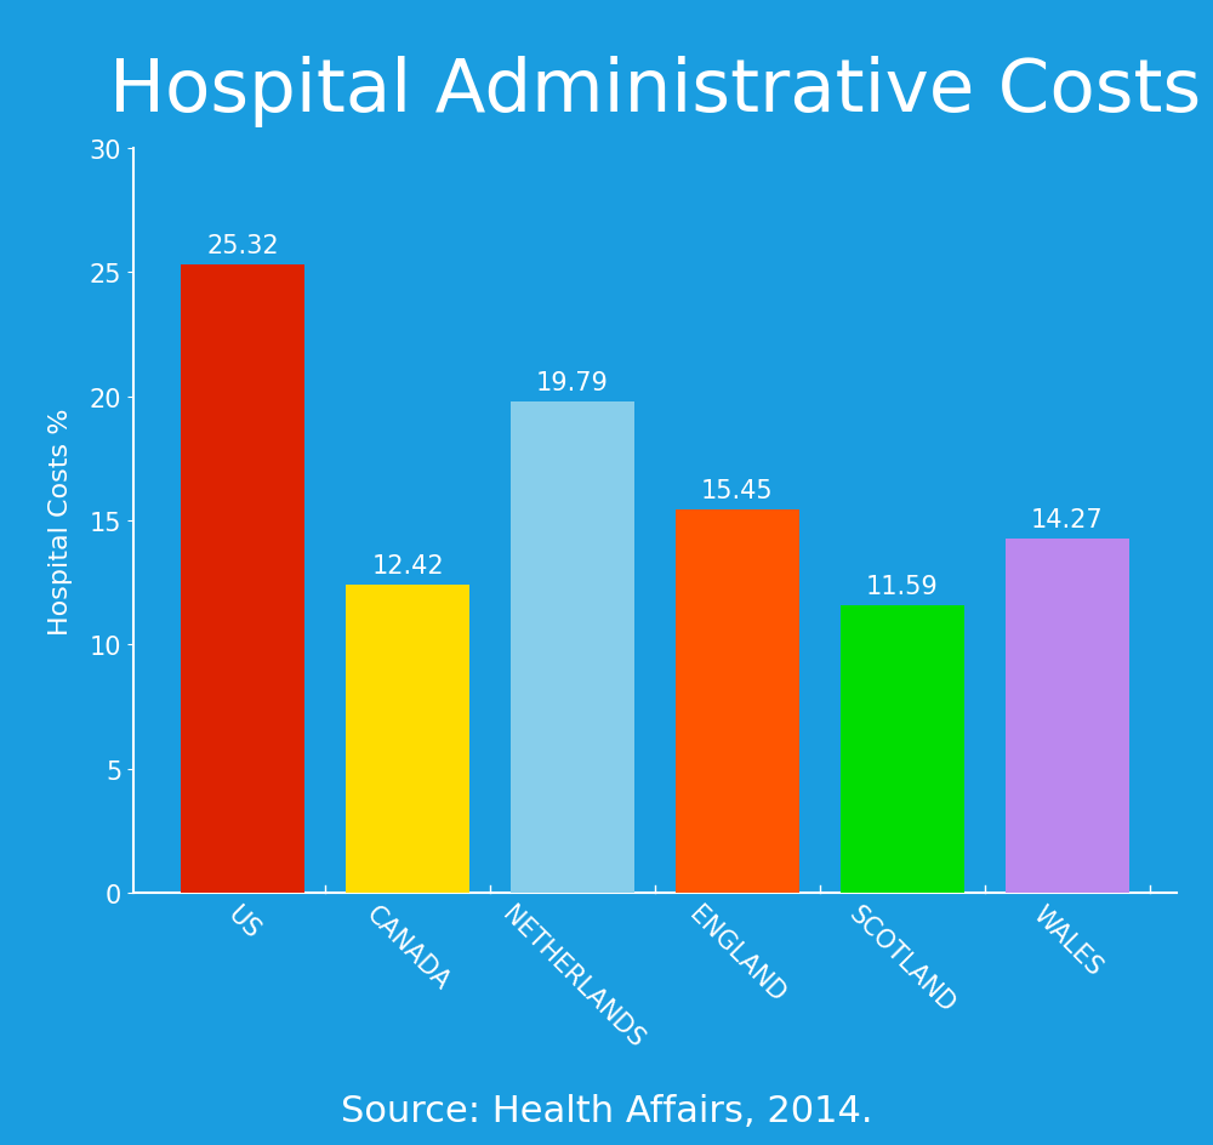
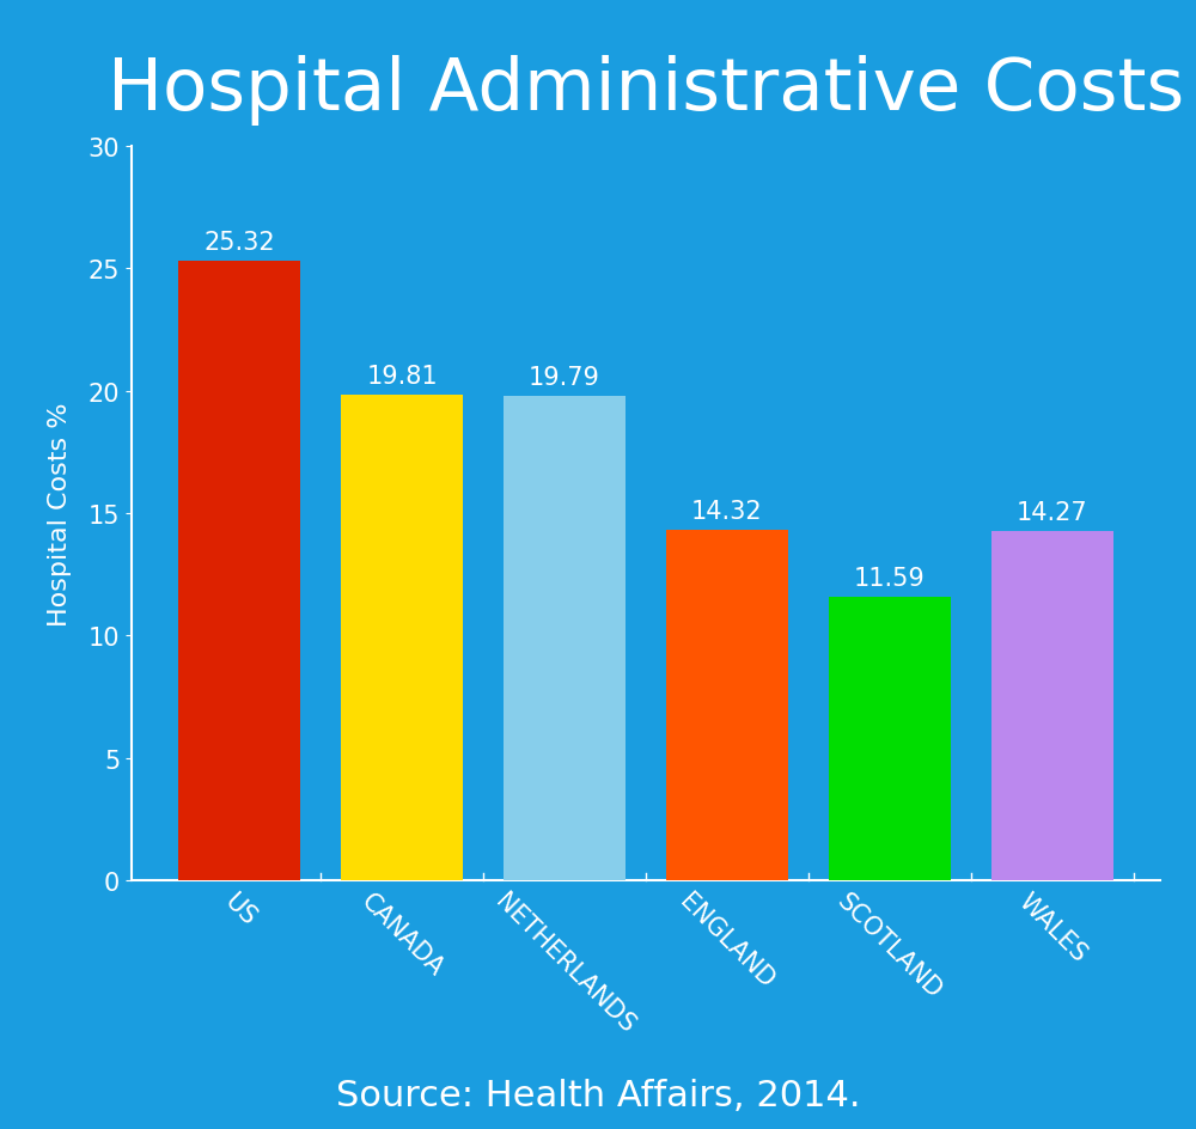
CANADA: 12.42 -> 19.81
ENGLAND: 15.45 -> 14.32
